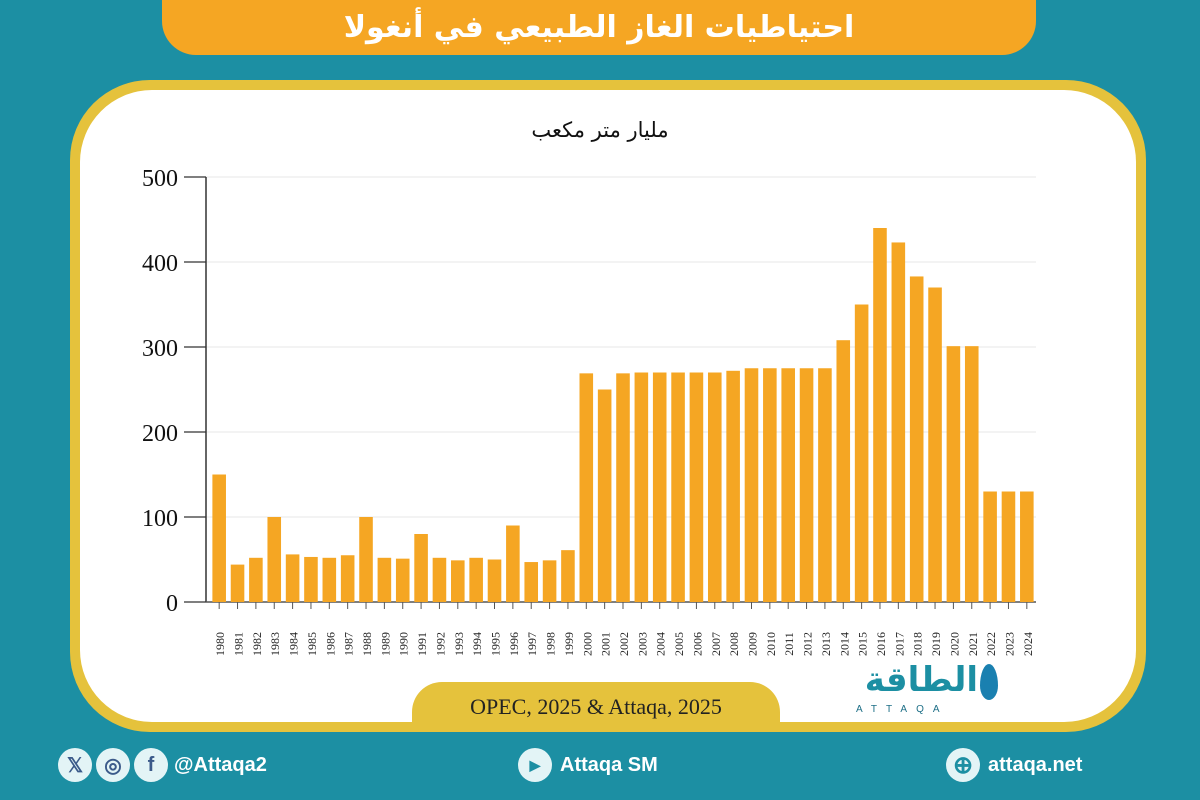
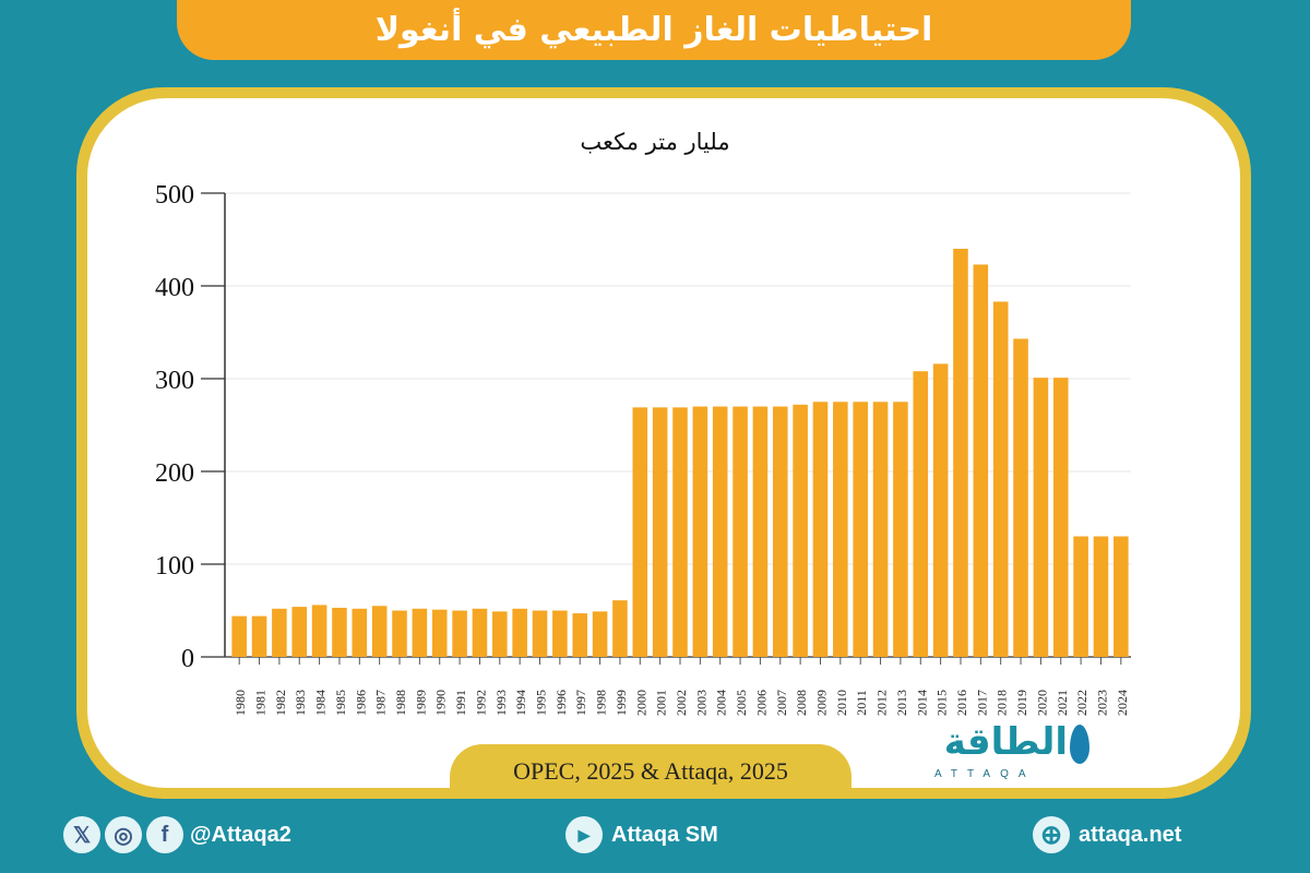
1980: 150 -> 40
1983: 100 -> 50
1988: 100 -> 50
1991: 80 -> 50
1996: 90 -> 50
2001: 250 -> 270
2015: 350 -> 320
2019: 370 -> 340
